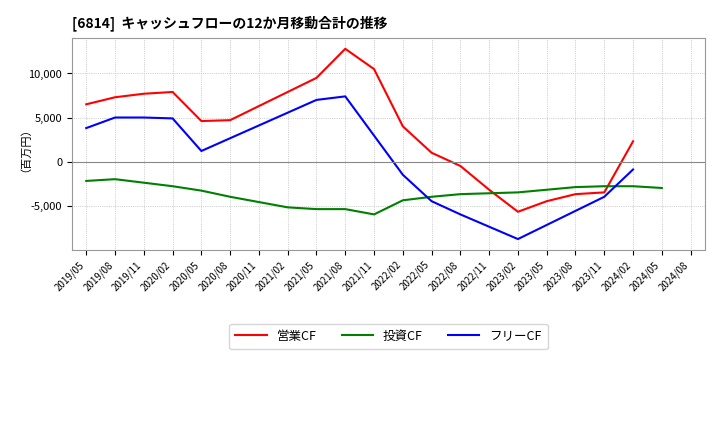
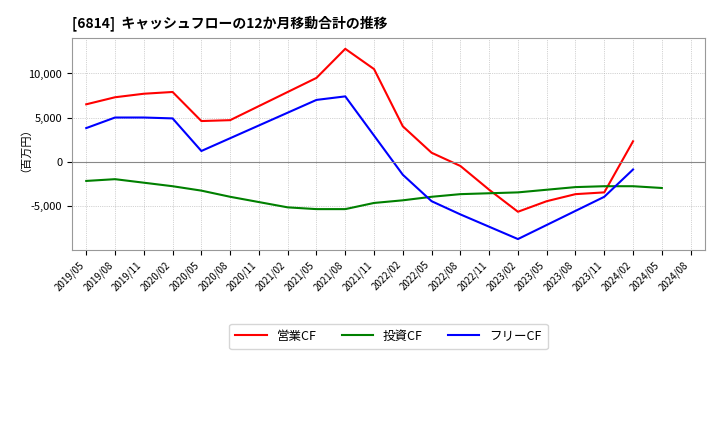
投資CF/2021/11: -6,000 -> -4,700
